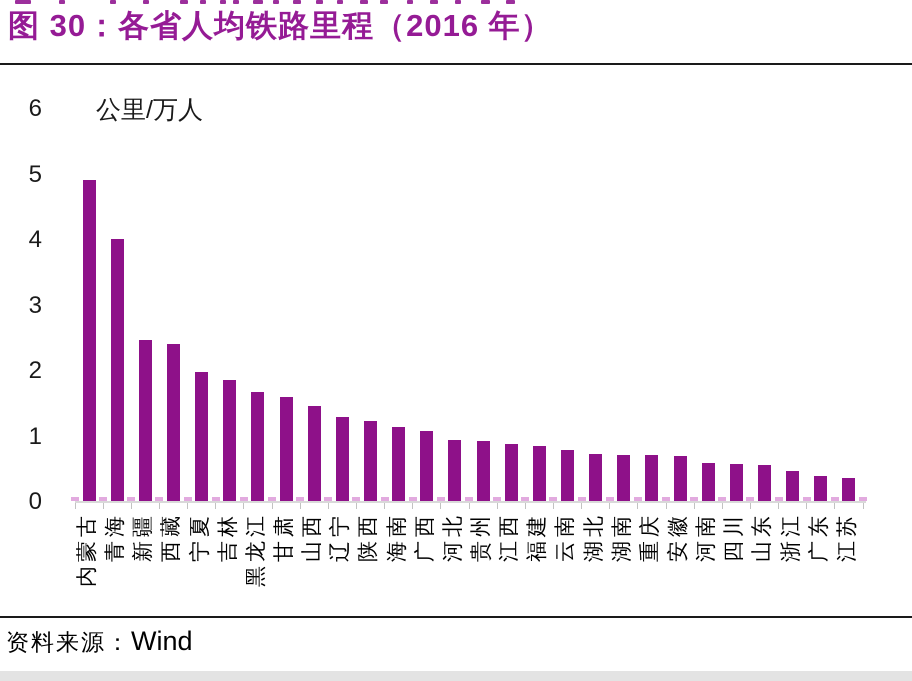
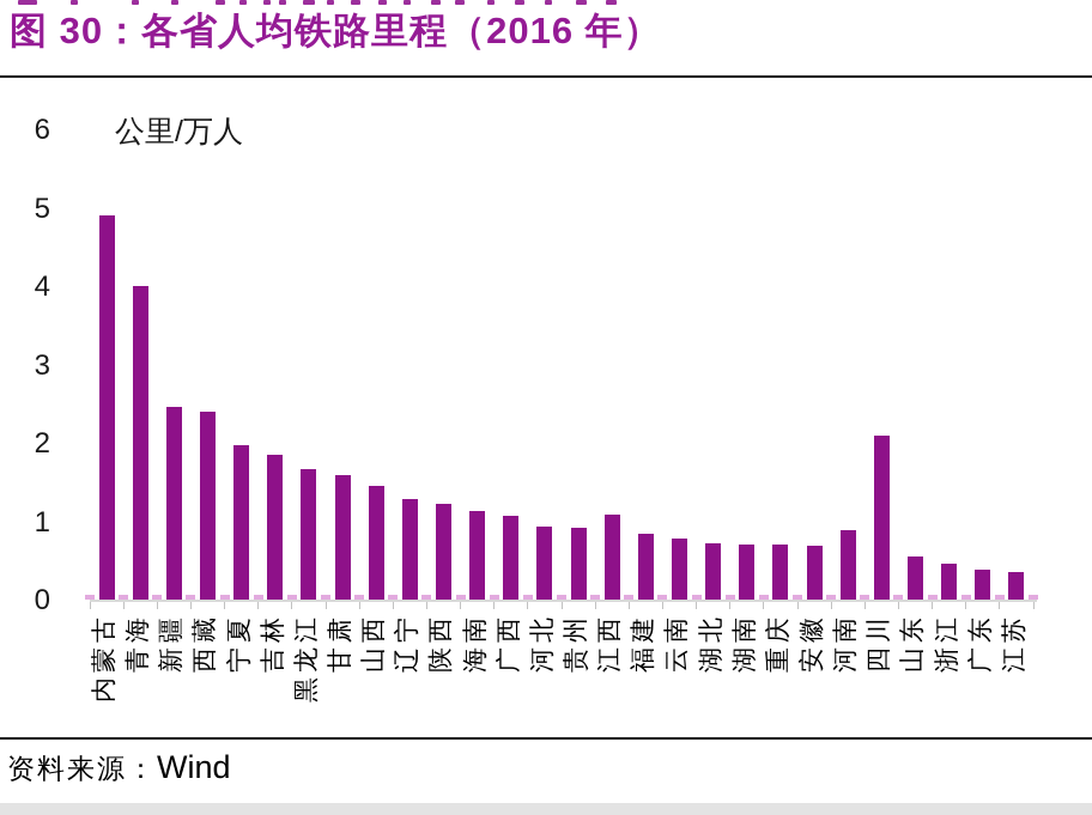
江西: 0.9 -> 1.1
河南: 0.6 -> 0.9
四川: 0.6 -> 2.1
